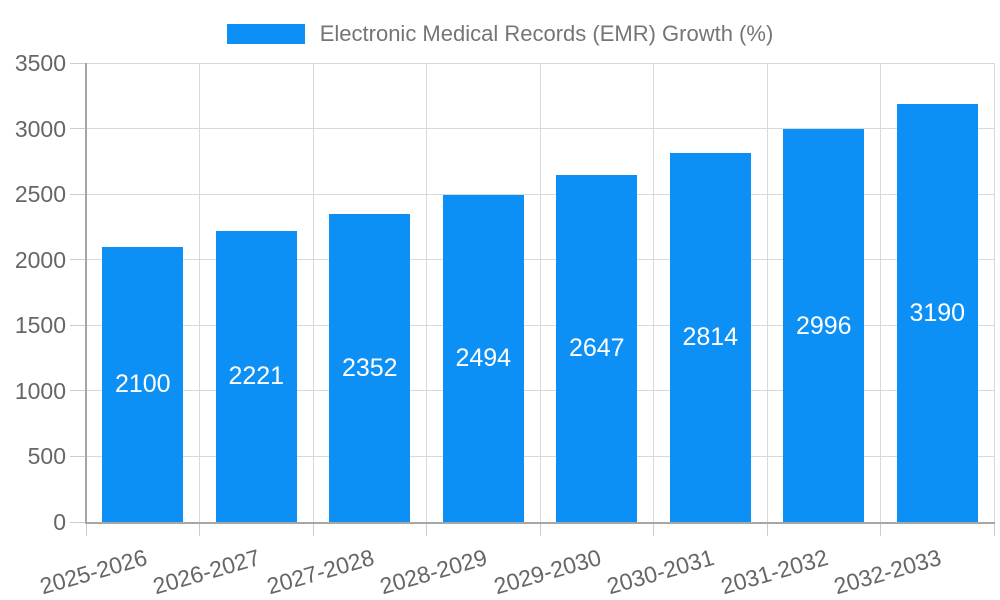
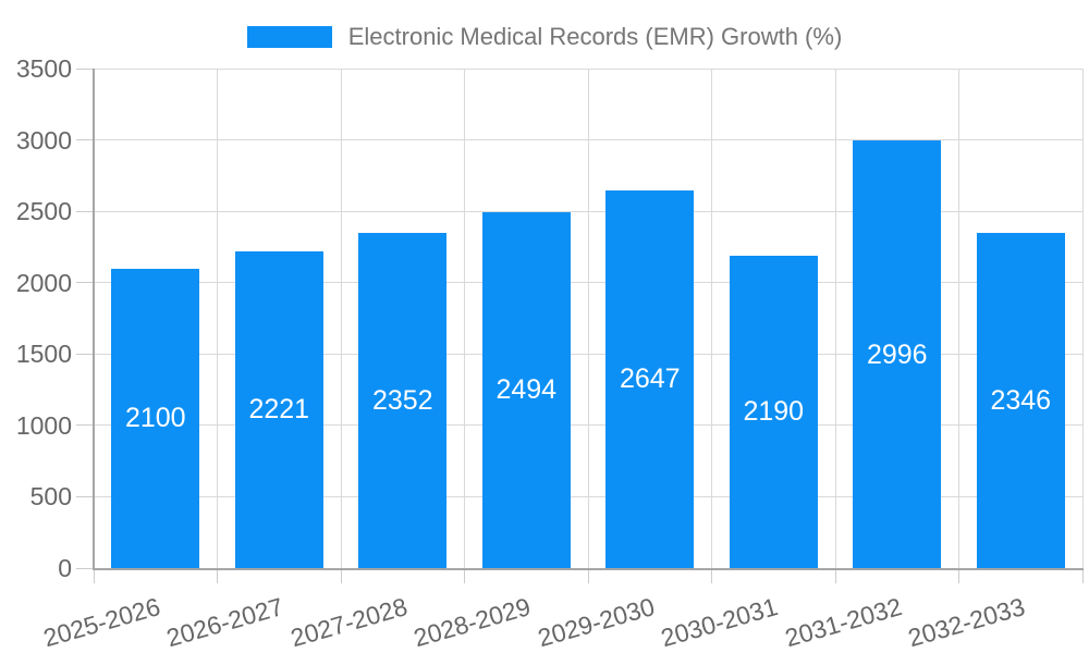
2030-2031: 2814 -> 2190
2032-2033: 3190 -> 2346
